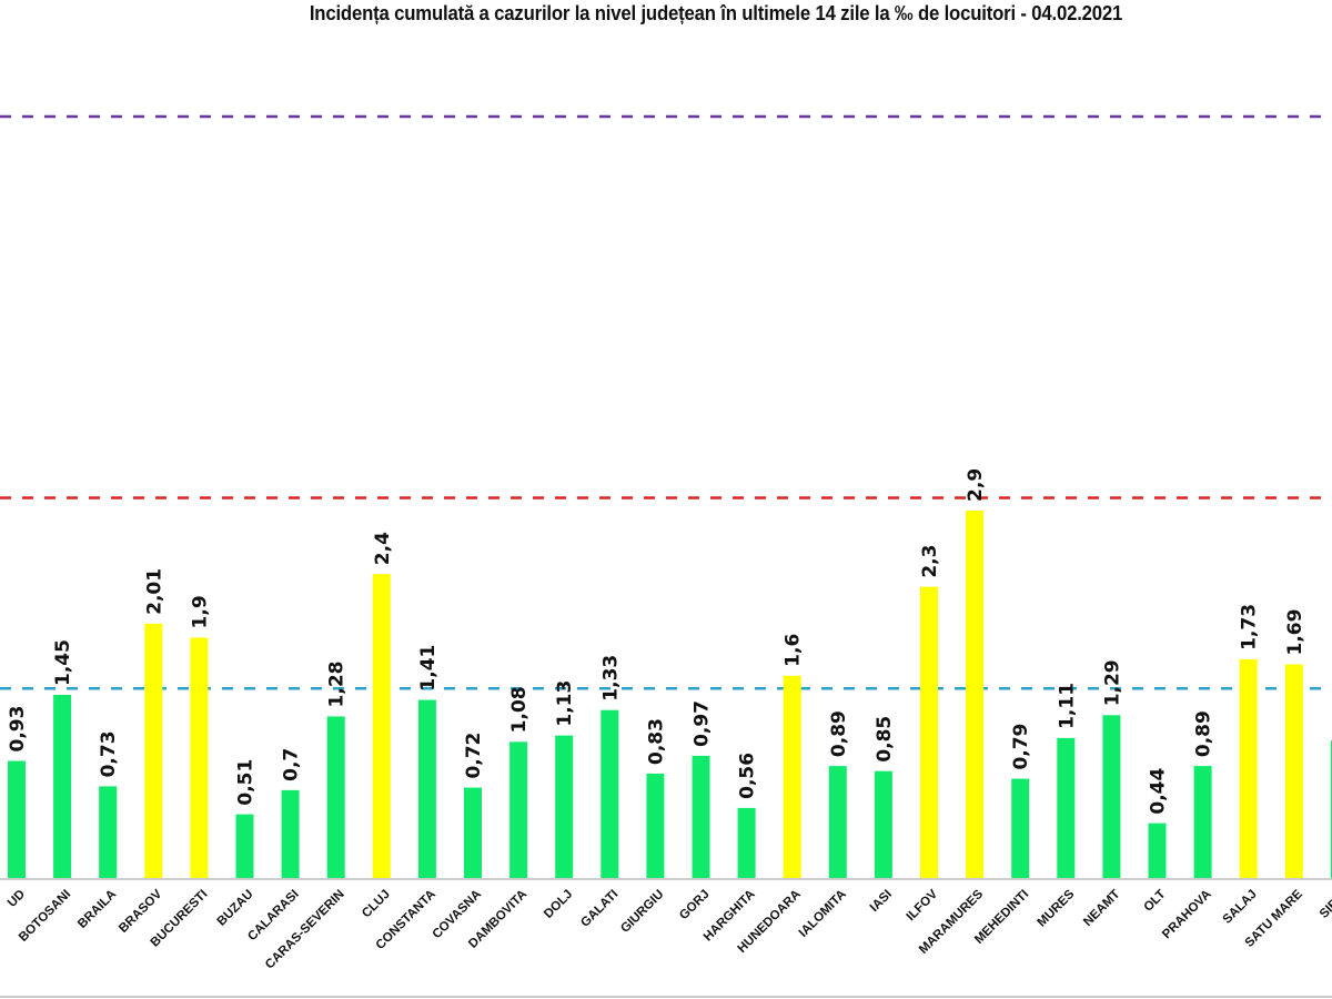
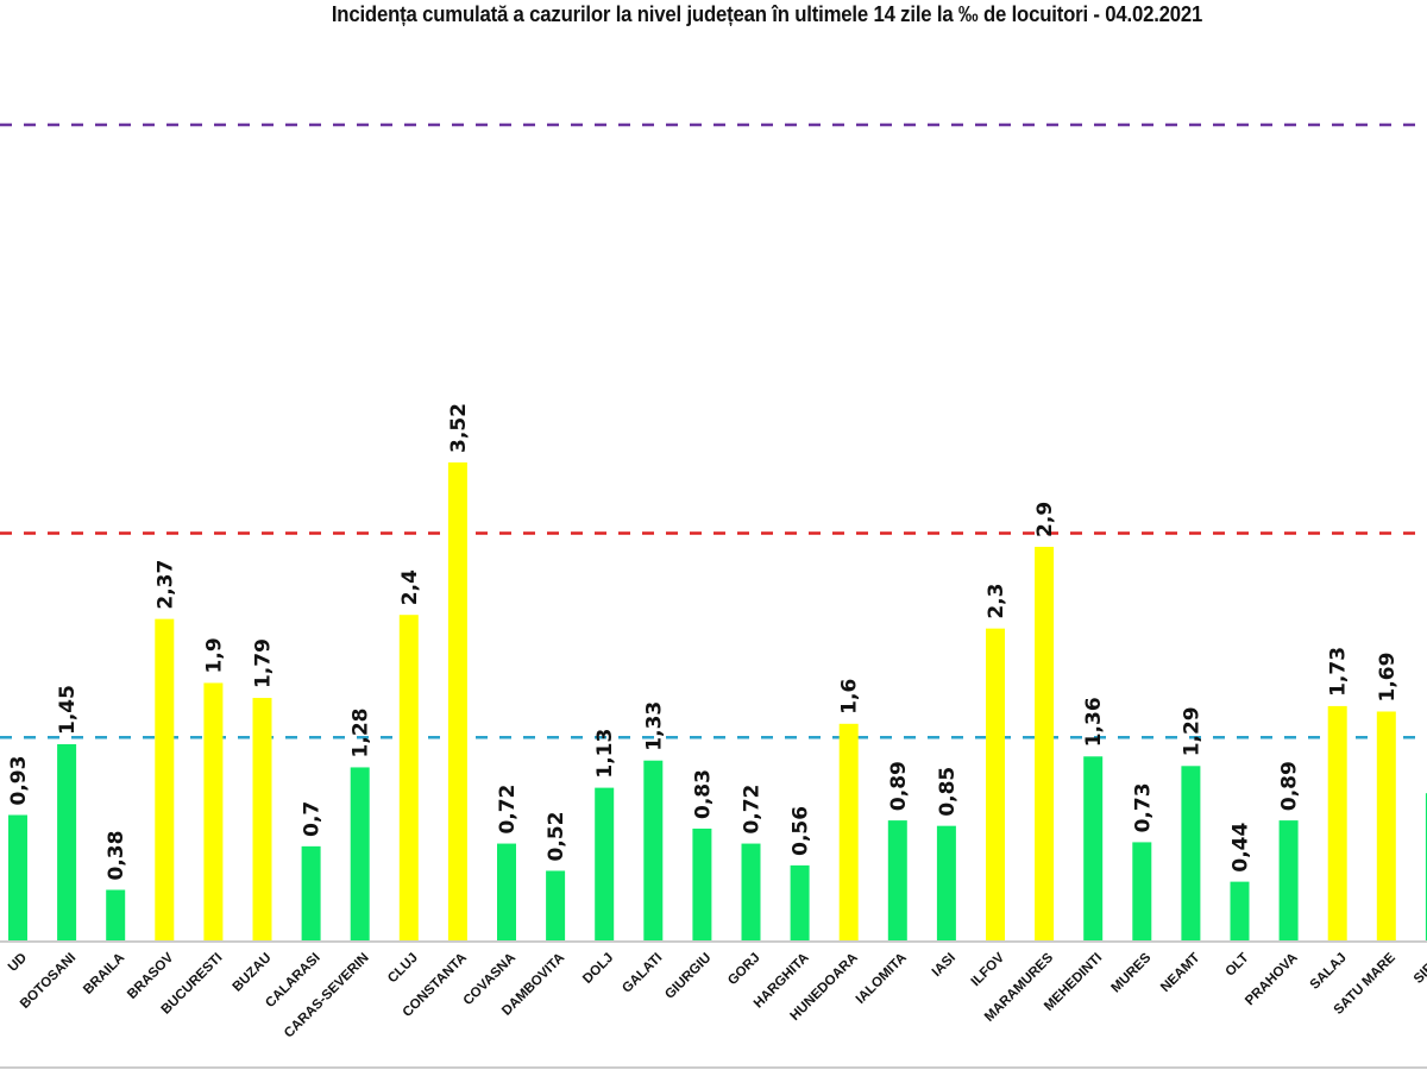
BRAILA: 0,73 -> 0,38
BRASOV: 2,01 -> 2,37
BUZAU: 0,51 -> 1,79
CONSTANTA: 1,41 -> 3,52
DAMBOVITA: 1,08 -> 0,52
GORJ: 0,97 -> 0,72
MEHEDINTI: 0,79 -> 1,36
MURES: 1,11 -> 0,73
